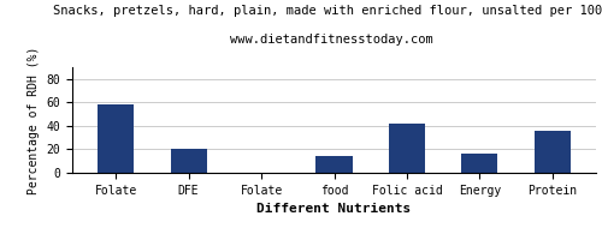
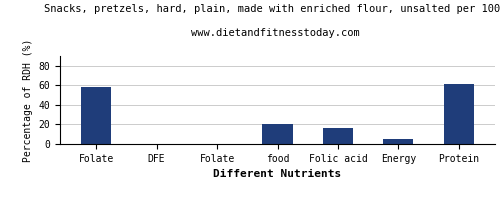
DFE: 20 -> 0
food: 14 -> 20
Folic acid: 42 -> 16
Energy: 16 -> 6
Protein: 36 -> 61
